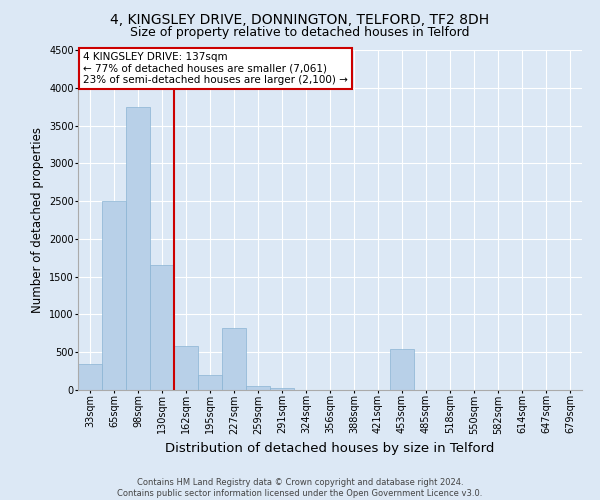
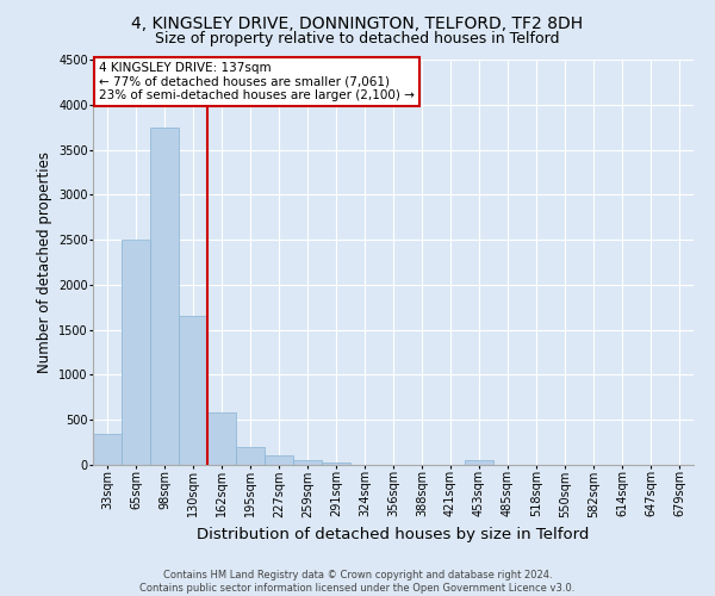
227sqm: 820 -> 100
453sqm: 540 -> 50
